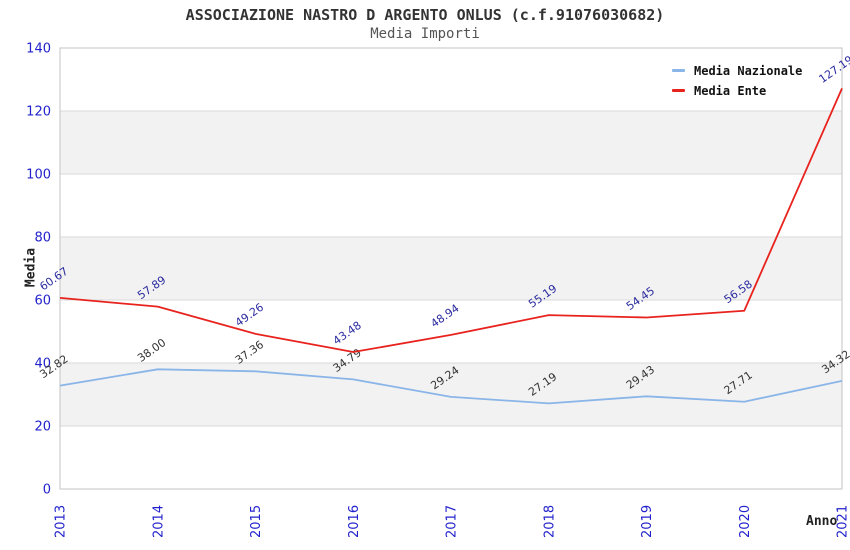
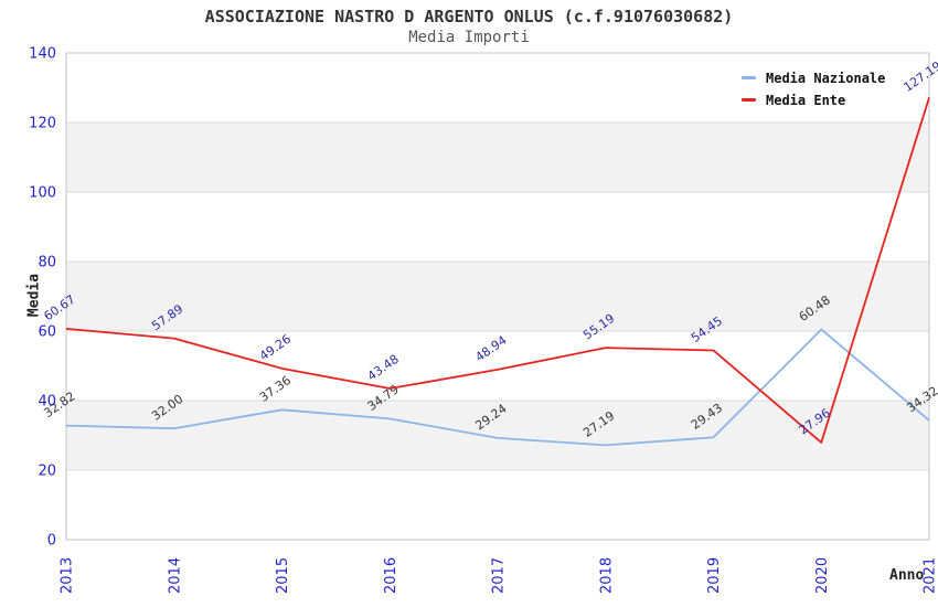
Media Nazionale/2014: 38.00 -> 32.00
Media Nazionale/2020: 27.71 -> 60.48
Media Ente/2020: 56.58 -> 27.96
